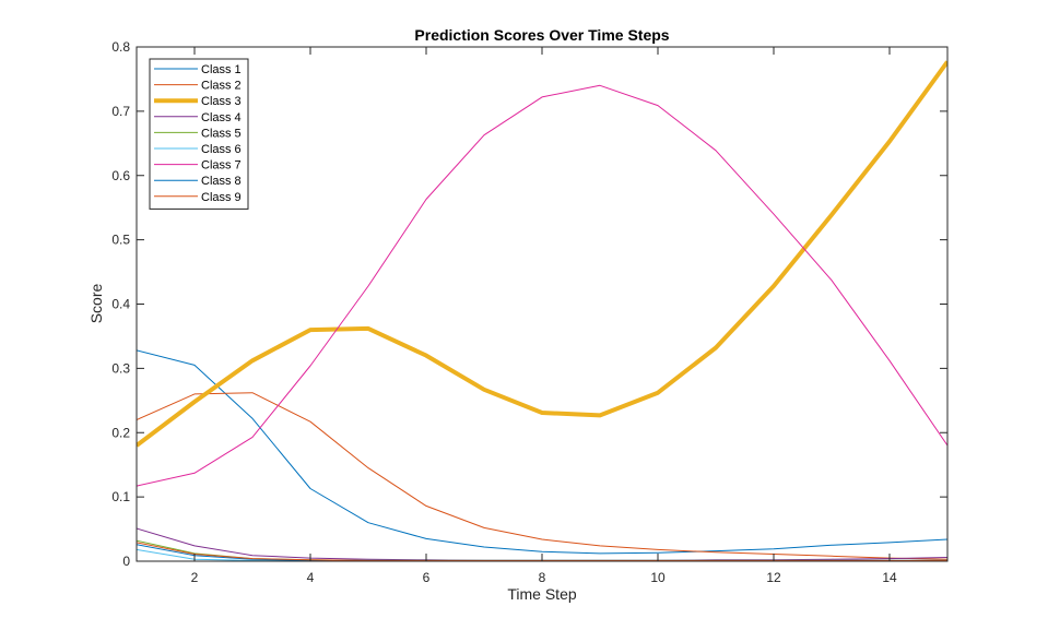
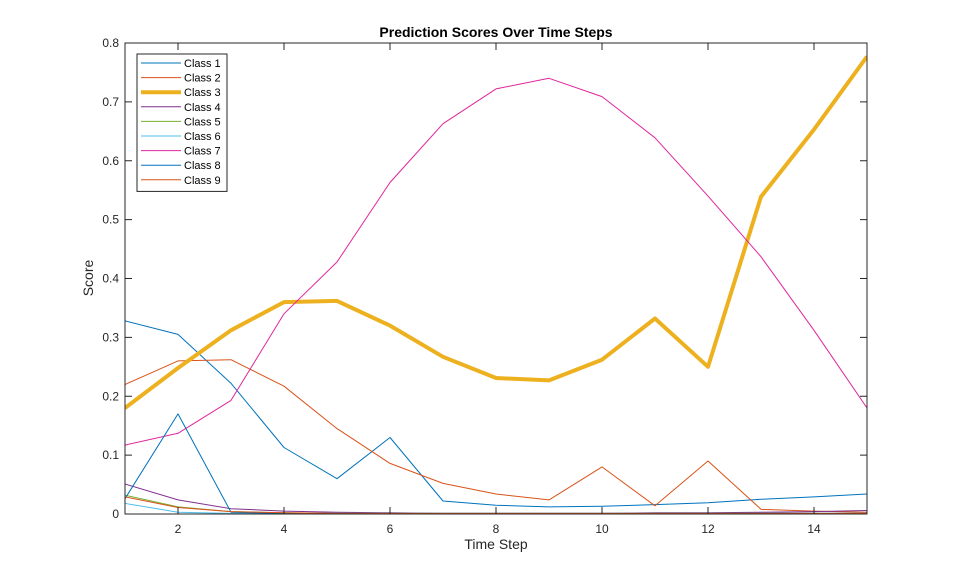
Class 8/2: 0.01 -> 0.17
Class 7/4: 0.30 -> 0.34
Class 1/6: 0.04 -> 0.13
Class 2/10: 0.02 -> 0.08
Class 2/12: 0.01 -> 0.09
Class 3/12: 0.43 -> 0.25
